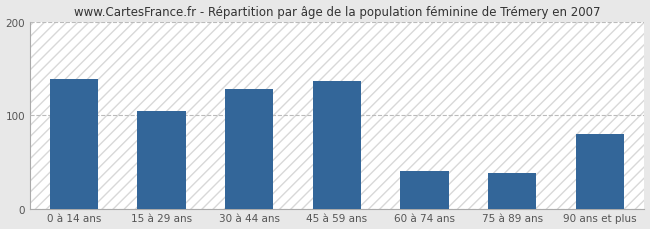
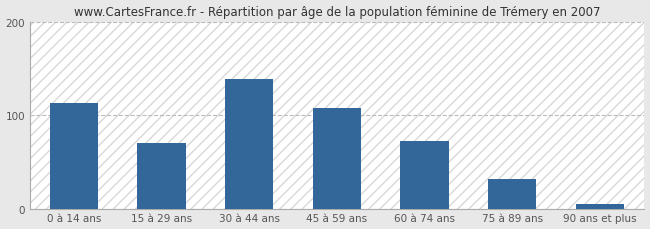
0 à 14 ans: 138 -> 113
15 à 29 ans: 104 -> 70
30 à 44 ans: 128 -> 138
45 à 59 ans: 136 -> 107
60 à 74 ans: 40 -> 72
75 à 89 ans: 38 -> 32
90 ans et plus: 80 -> 5
